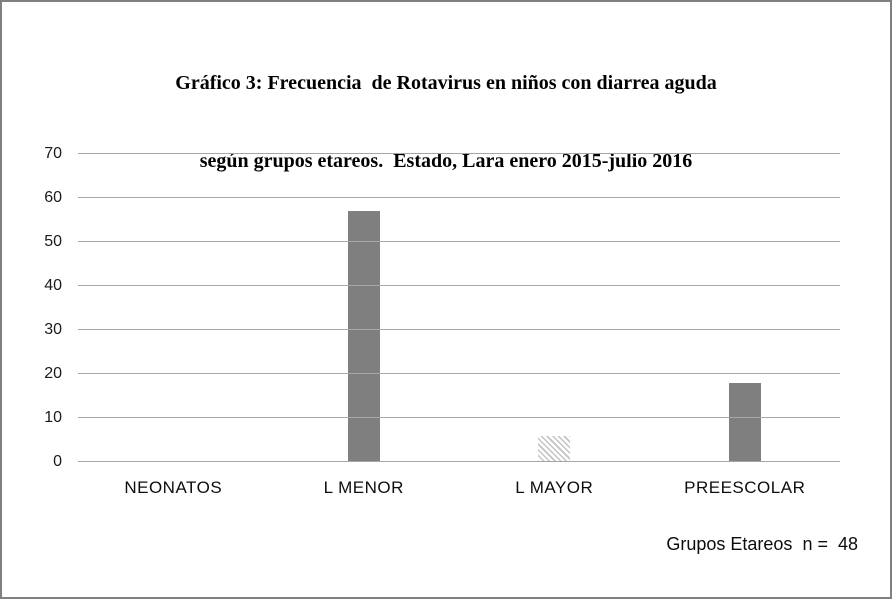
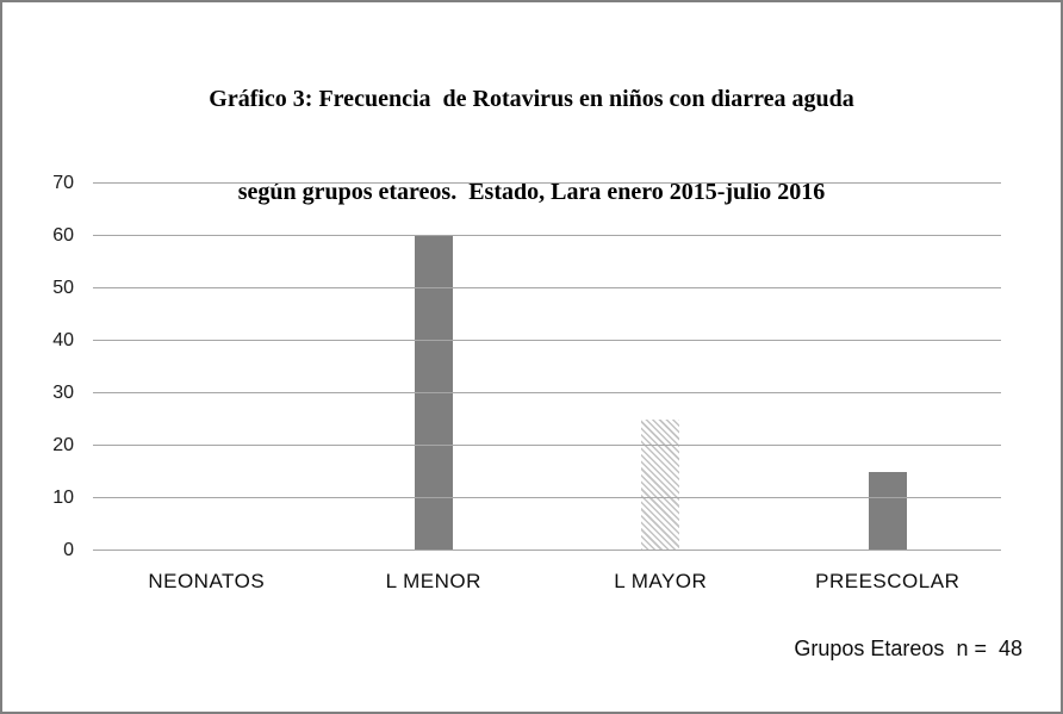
L MENOR: 57 -> 60
L MAYOR: 6 -> 25
PREESCOLAR: 18 -> 15
